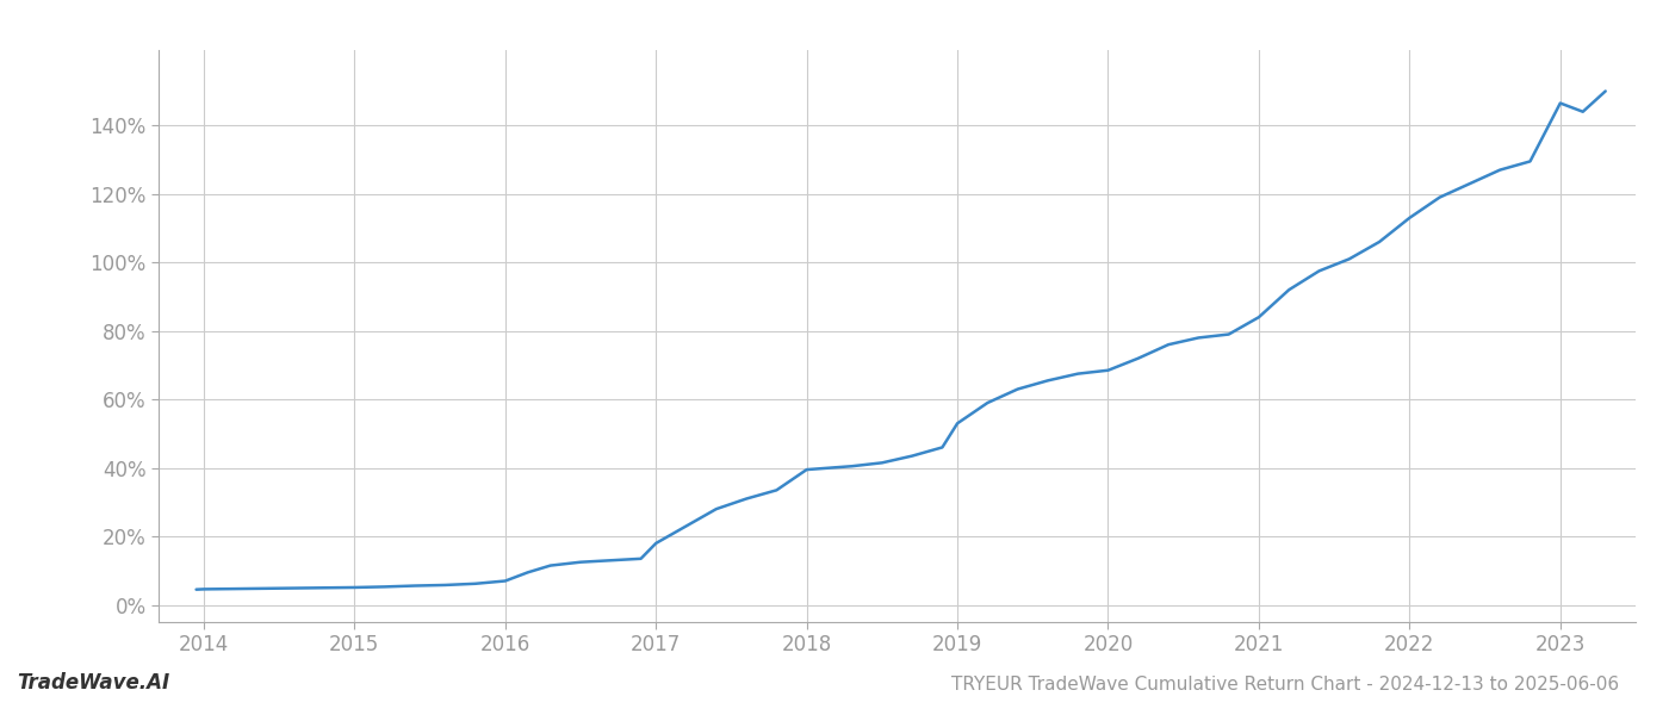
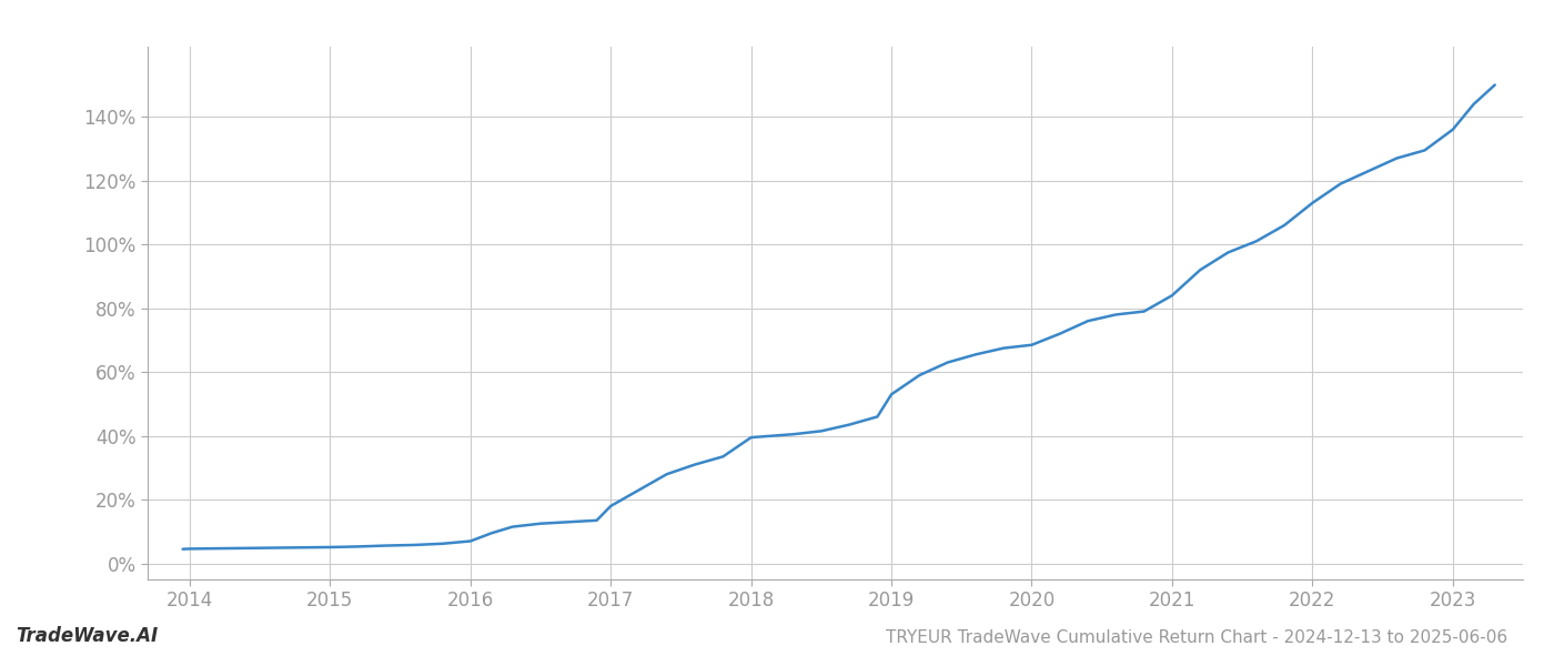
2023: 146.5% -> 136.0%
